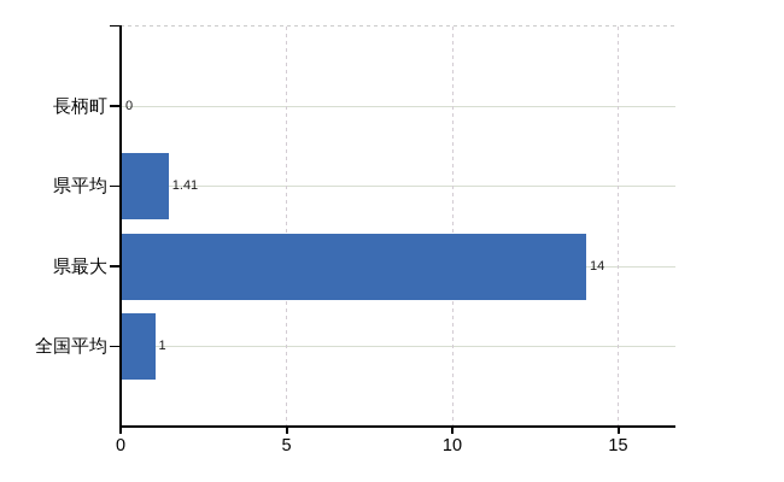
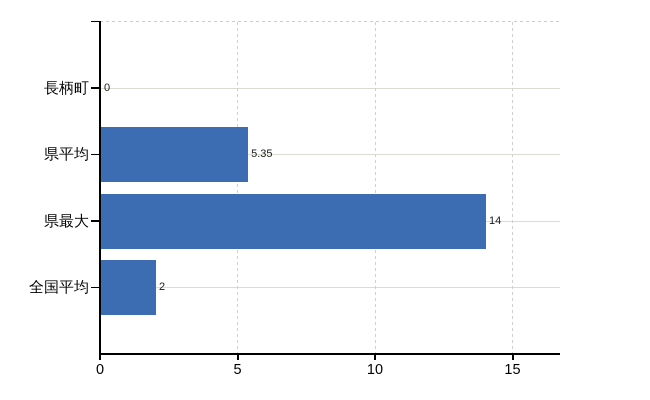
県平均: 1.41 -> 5.35
全国平均: 1 -> 2
